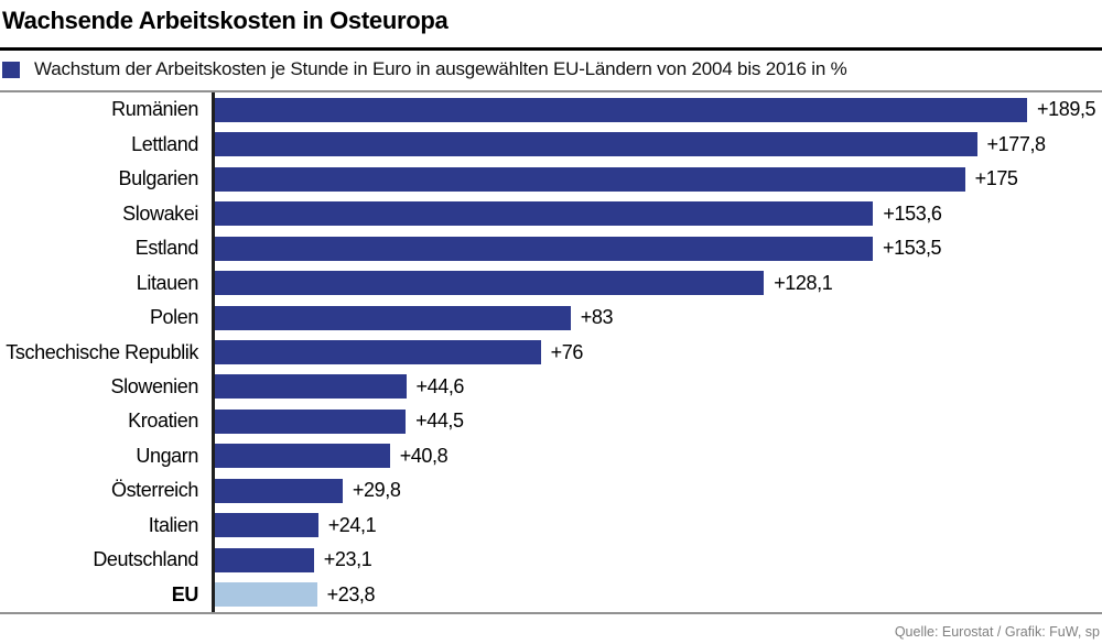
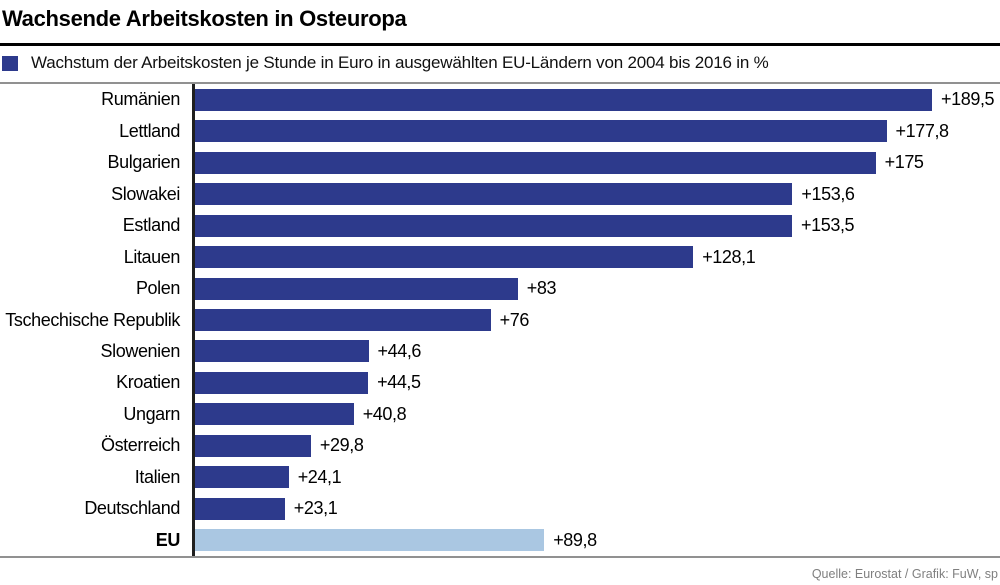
EU: +23,8 -> +89,8
